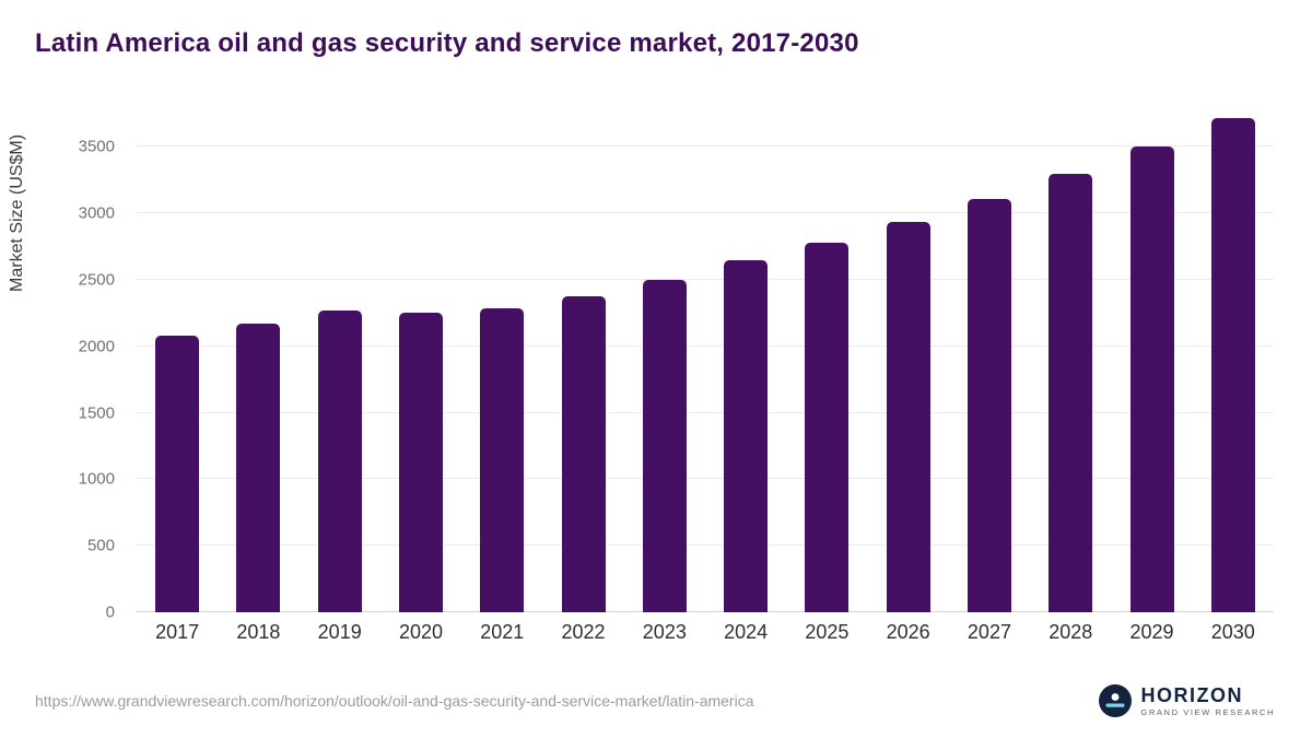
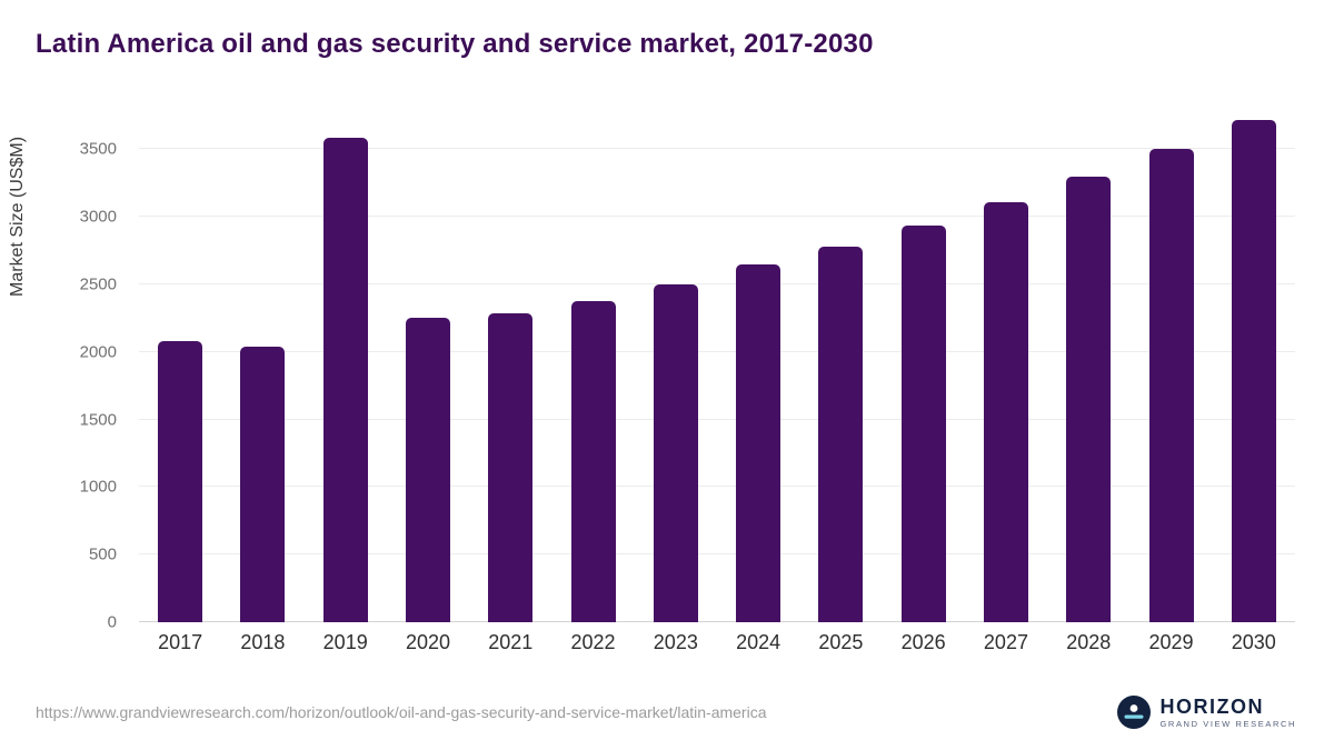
2018: 2170 -> 2040
2019: 2270 -> 3590
